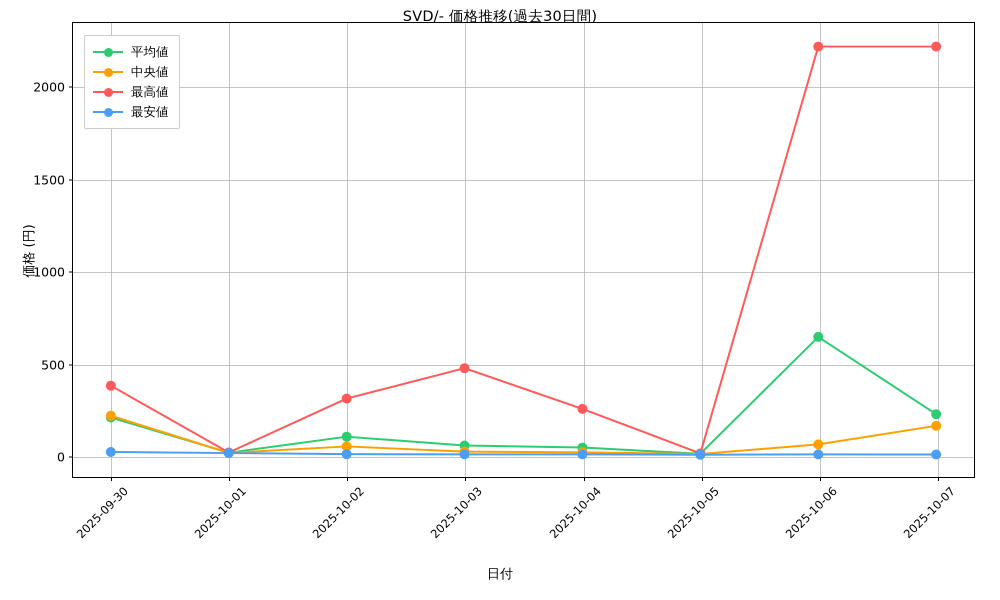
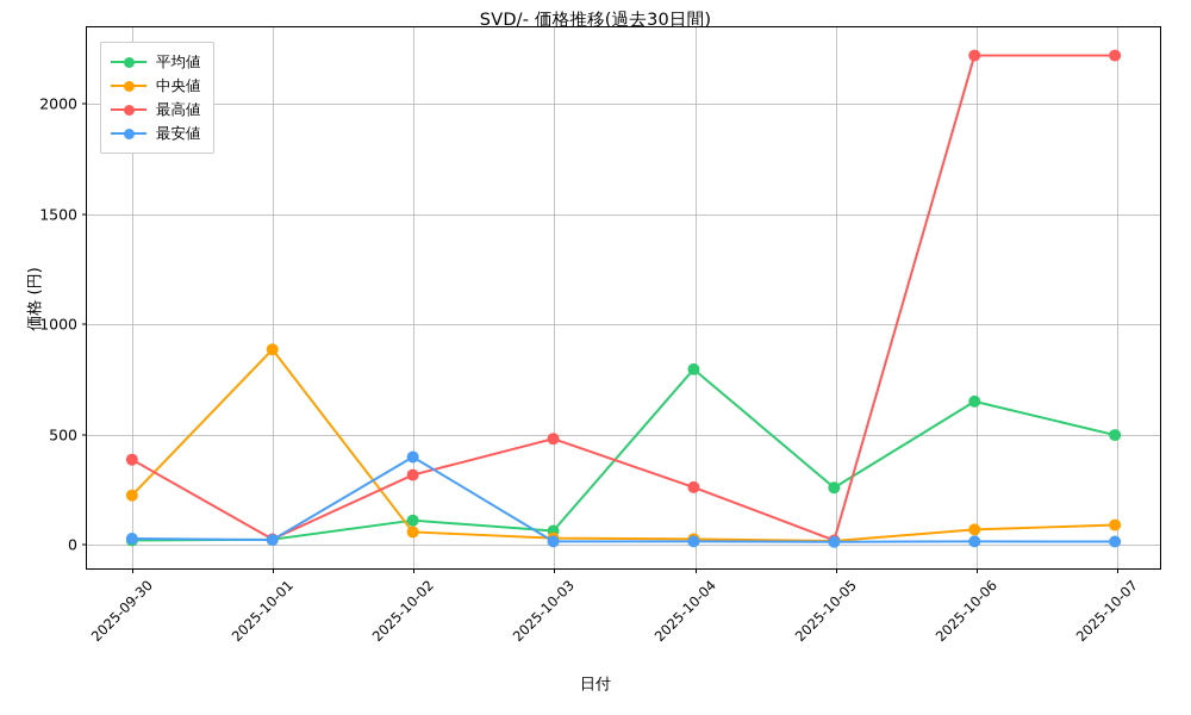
平均値/2025-09-30: 200 -> 10
中央値/2025-10-01: 10 -> 880
最安値/2025-10-02: 10 -> 390
平均値/2025-10-04: 40 -> 790
平均値/2025-10-05: 10 -> 250
平均値/2025-10-07: 220 -> 490
中央値/2025-10-07: 160 -> 80
